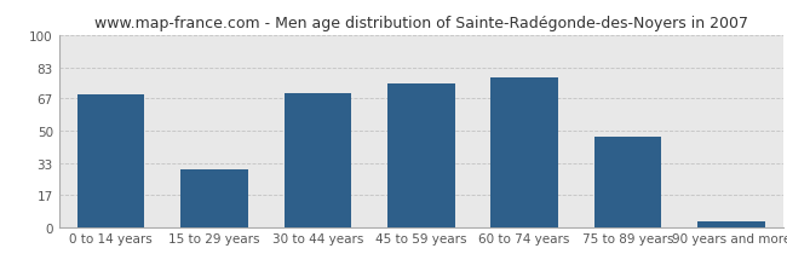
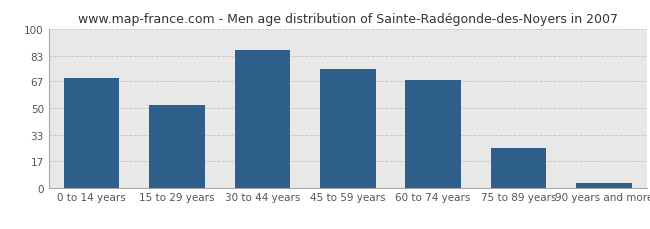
15 to 29 years: 30 -> 52
30 to 44 years: 70 -> 87
60 to 74 years: 78 -> 68
75 to 89 years: 47 -> 25
